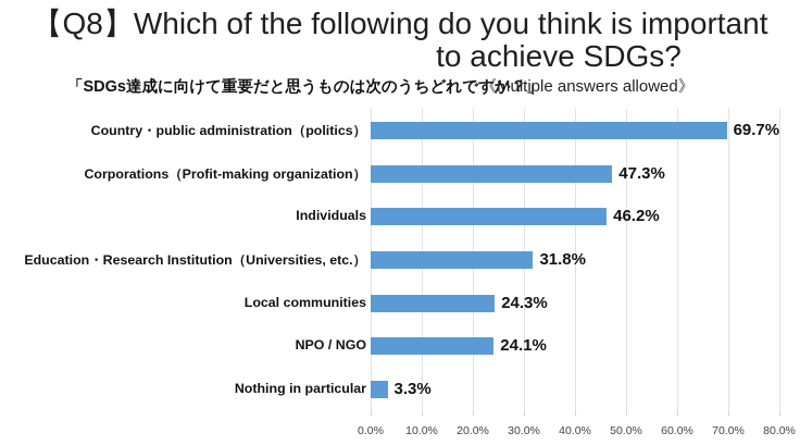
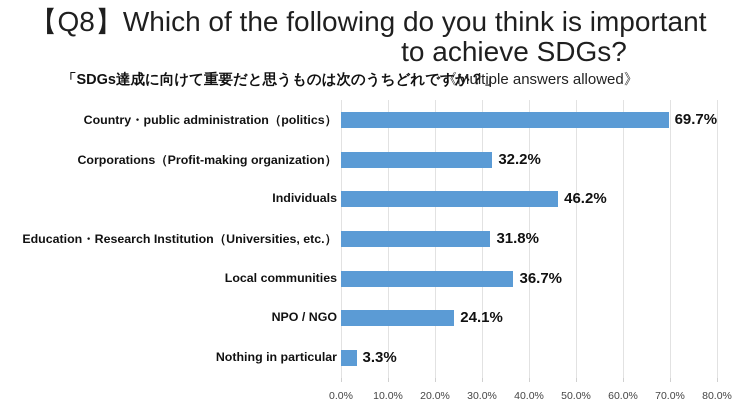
Corporations（Profit-making organization）: 47.3% -> 32.2%
Local communities: 24.3% -> 36.7%
